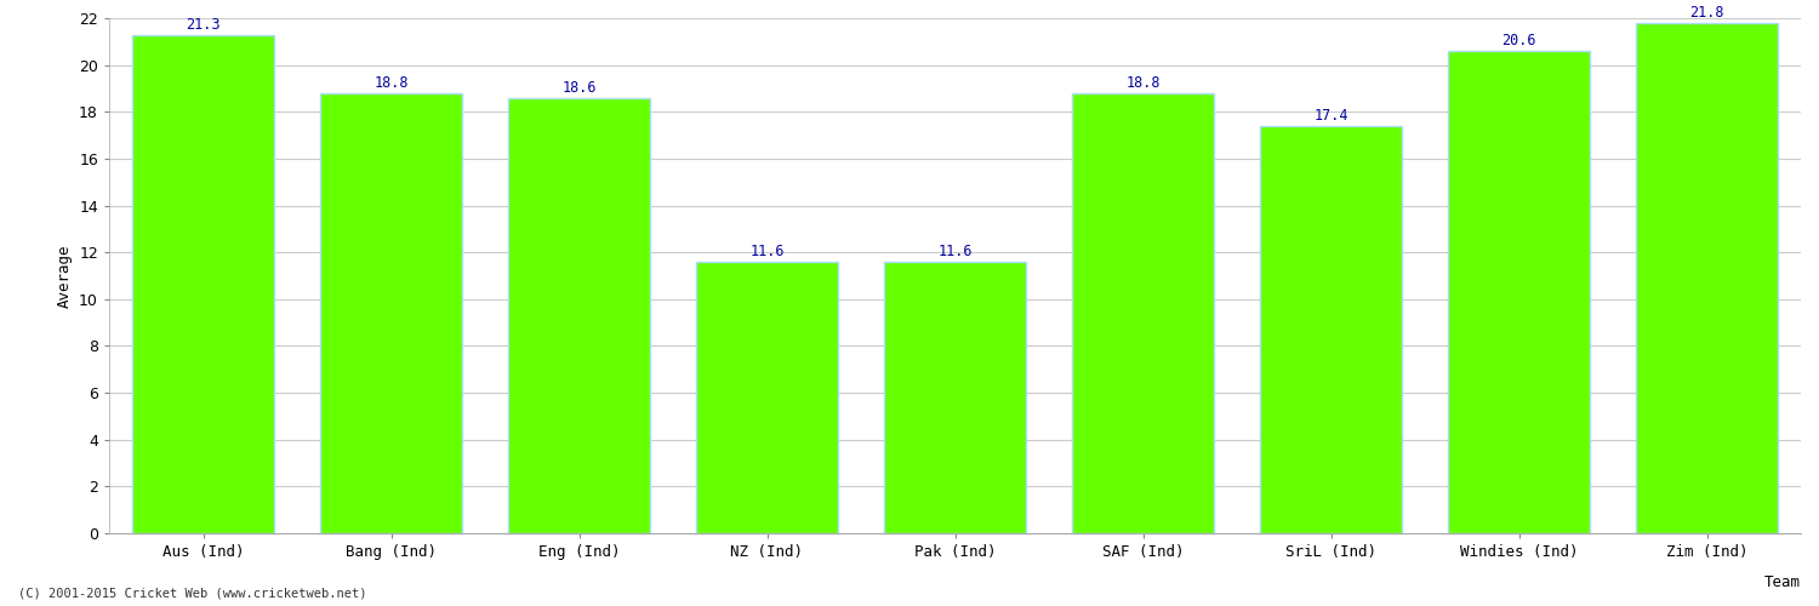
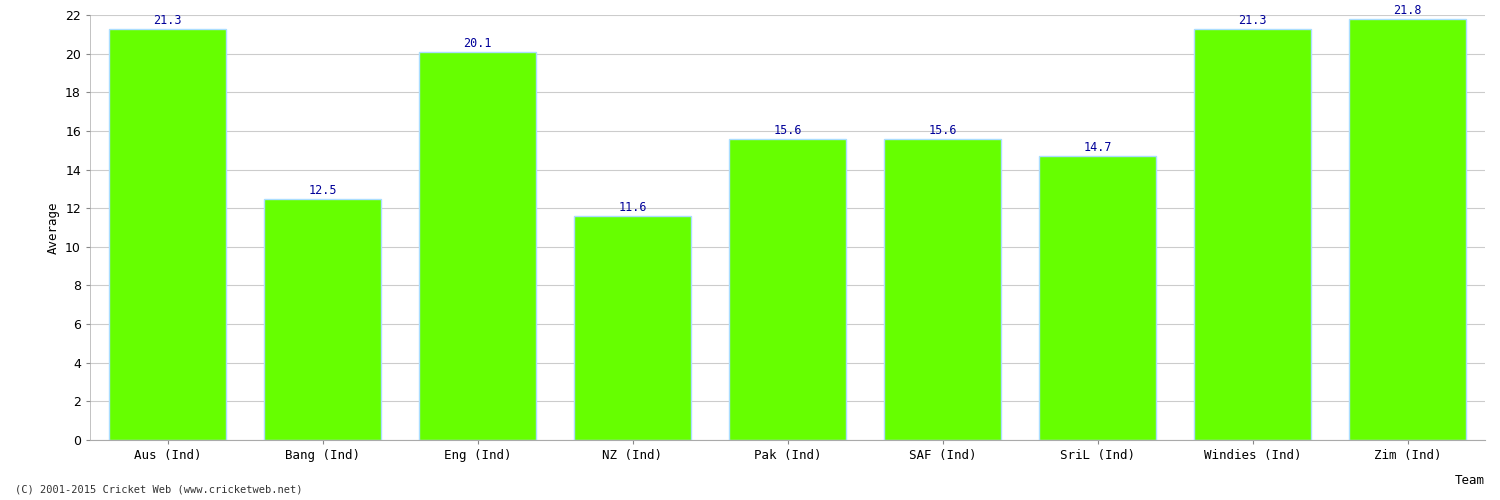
Bang (Ind): 18.8 -> 12.5
Eng (Ind): 18.6 -> 20.1
Pak (Ind): 11.6 -> 15.6
SAF (Ind): 18.8 -> 15.6
SriL (Ind): 17.4 -> 14.7
Windies (Ind): 20.6 -> 21.3
